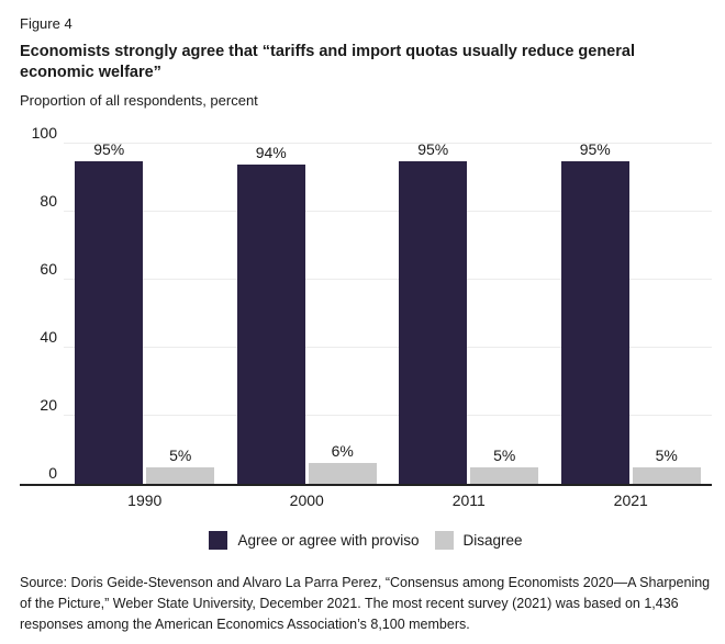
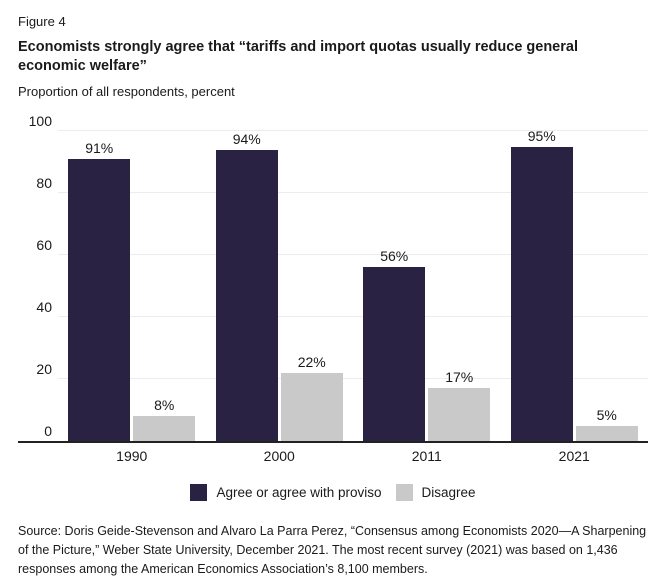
Agree or agree with proviso/1990: 95% -> 91%
Disagree/1990: 5% -> 8%
Disagree/2000: 6% -> 22%
Agree or agree with proviso/2011: 95% -> 56%
Disagree/2011: 5% -> 17%
